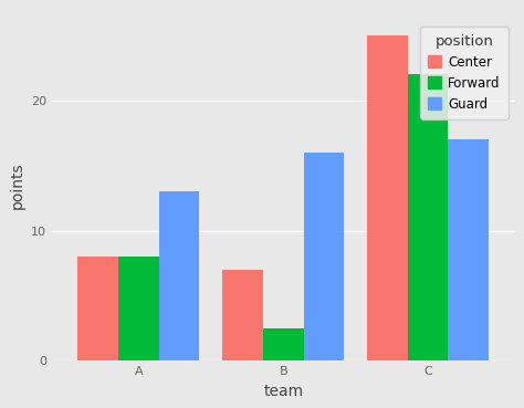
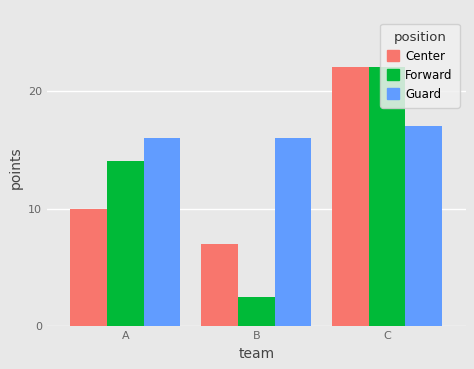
Center/A: 8 -> 10
Forward/A: 8.0 -> 14.0
Guard/A: 13 -> 16
Center/C: 25 -> 22
